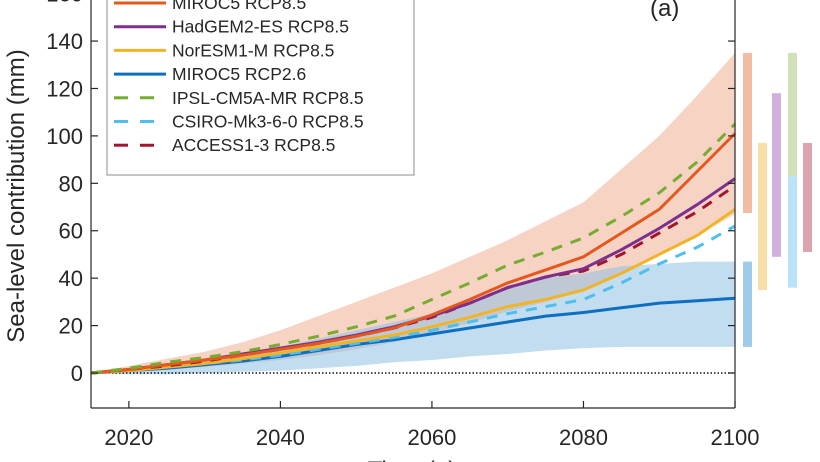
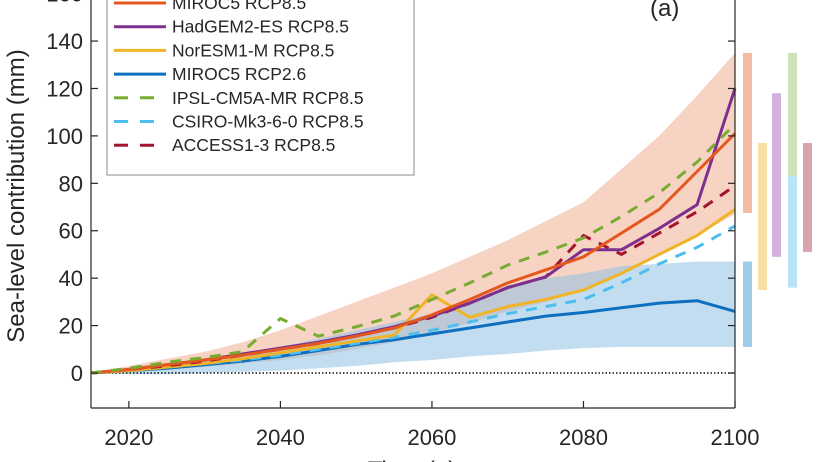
IPSL-CM5A-MR RCP8.5/2040: 12 -> 23
NorESM1-M RCP8.5/2060: 20 -> 33
HadGEM2-ES RCP8.5/2080: 44 -> 52
ACCESS1-3 RCP8.5/2080: 43 -> 58
HadGEM2-ES RCP8.5/2100: 82 -> 120
MIROC5 RCP2.6/2100: 32 -> 26
